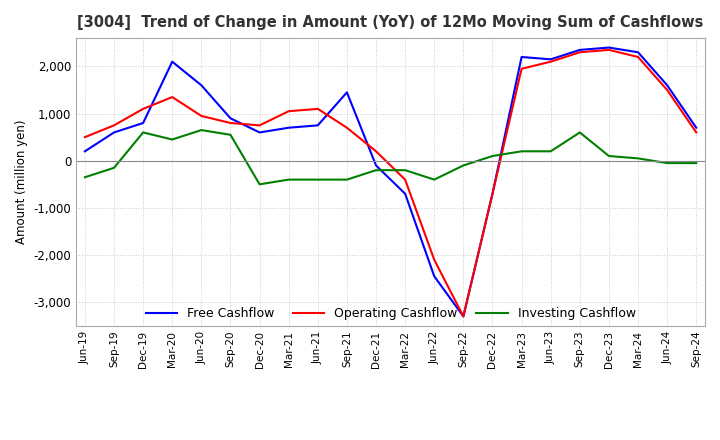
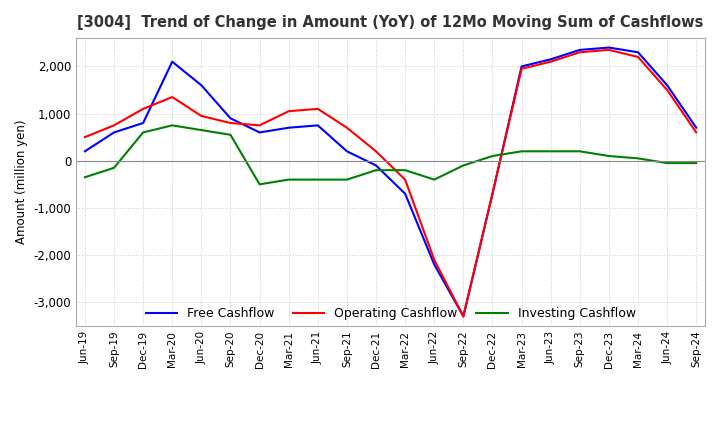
Investing Cashflow/Mar-20: 450 -> 750
Free Cashflow/Sep-21: 1,450 -> 200
Free Cashflow/Jun-22: -2,450 -> -2,200
Free Cashflow/Mar-23: 2,200 -> 2,000
Investing Cashflow/Sep-23: 600 -> 200
